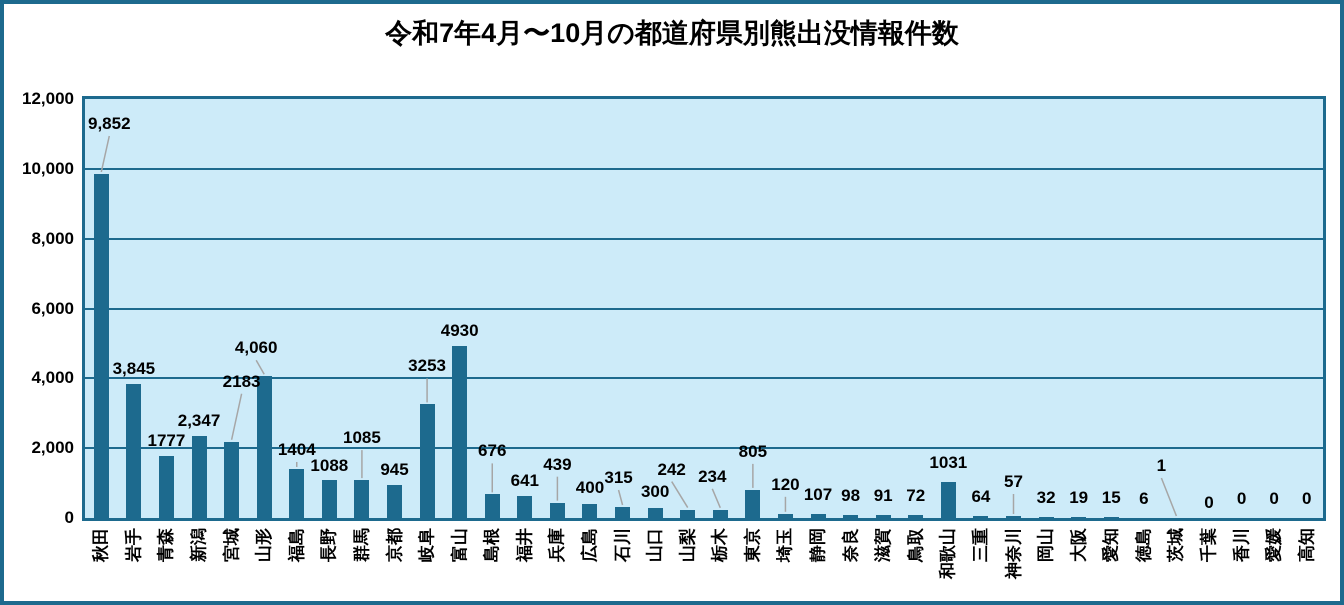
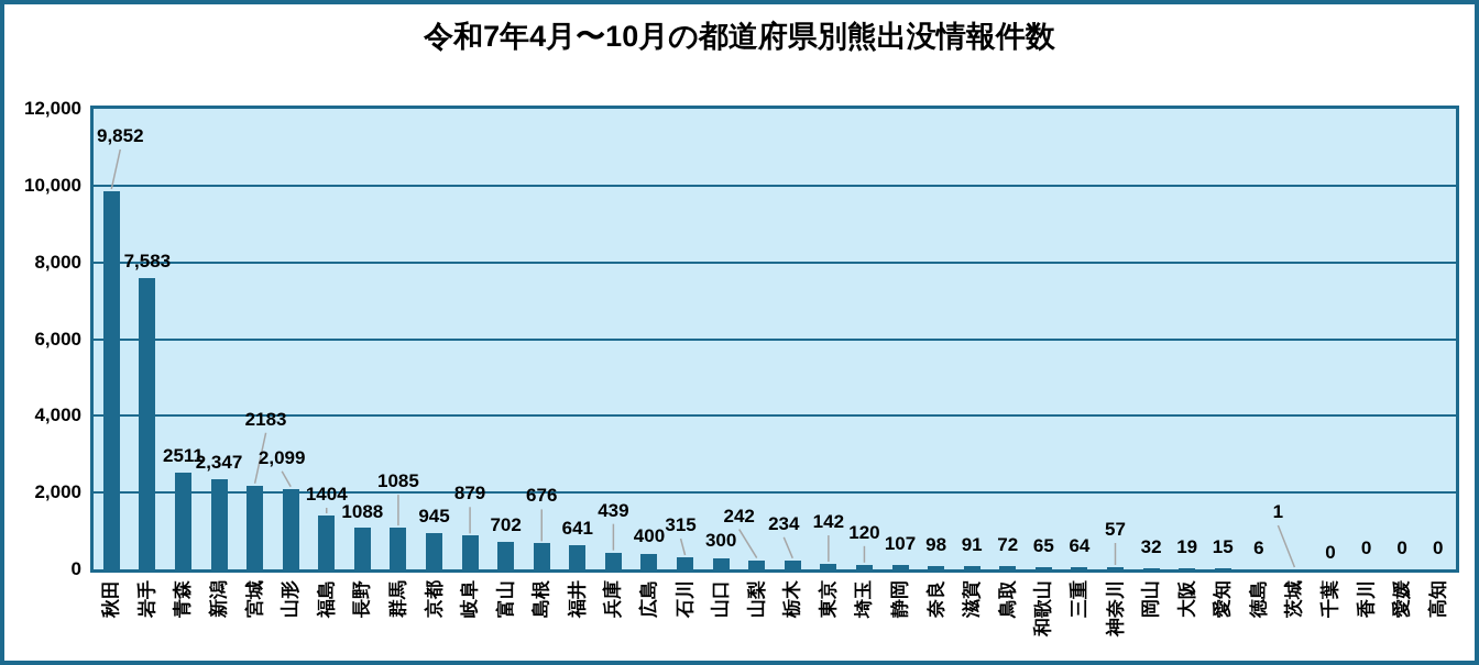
岩手: 3,845 -> 7,583
青森: 1777 -> 2511
山形: 4,060 -> 2,099
岐阜: 3253 -> 879
富山: 4930 -> 702
東京: 805 -> 142
和歌山: 1031 -> 65
